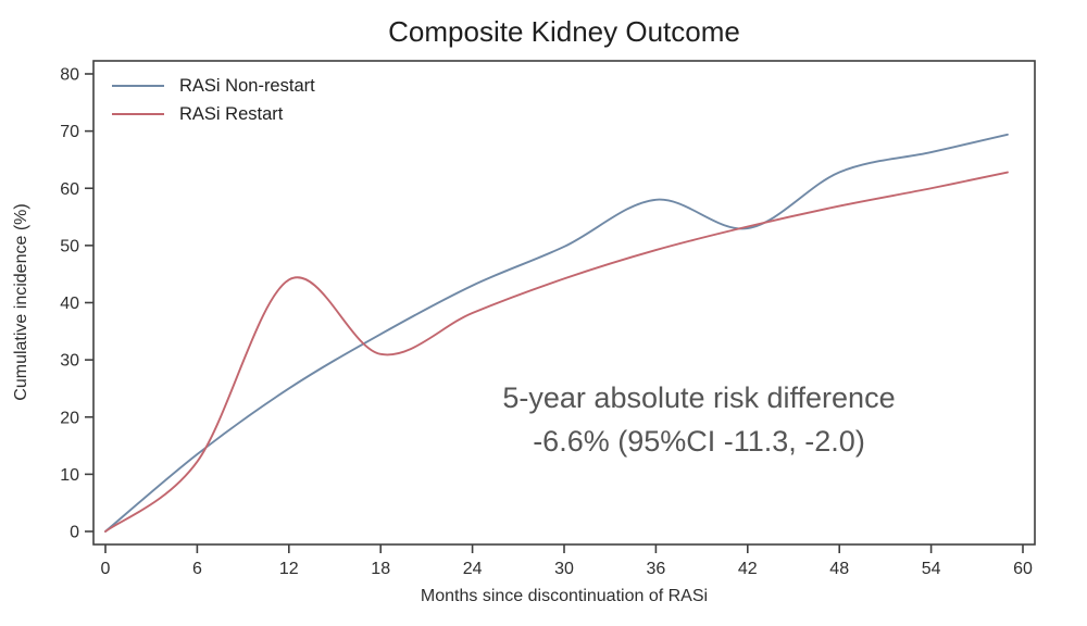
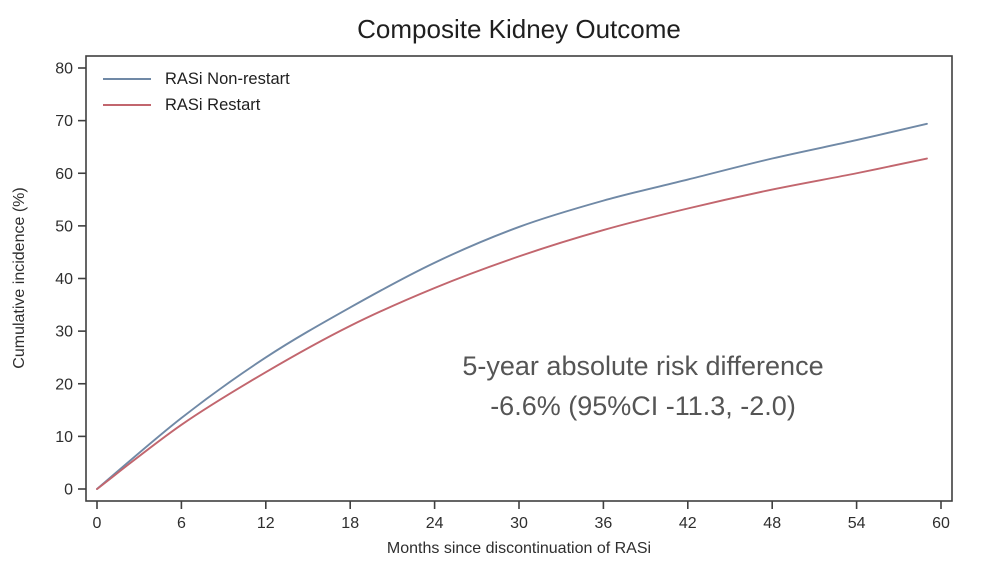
RASi Restart/12: 44 -> 22
RASi Non-restart/36: 58 -> 55
RASi Non-restart/42: 53 -> 59
